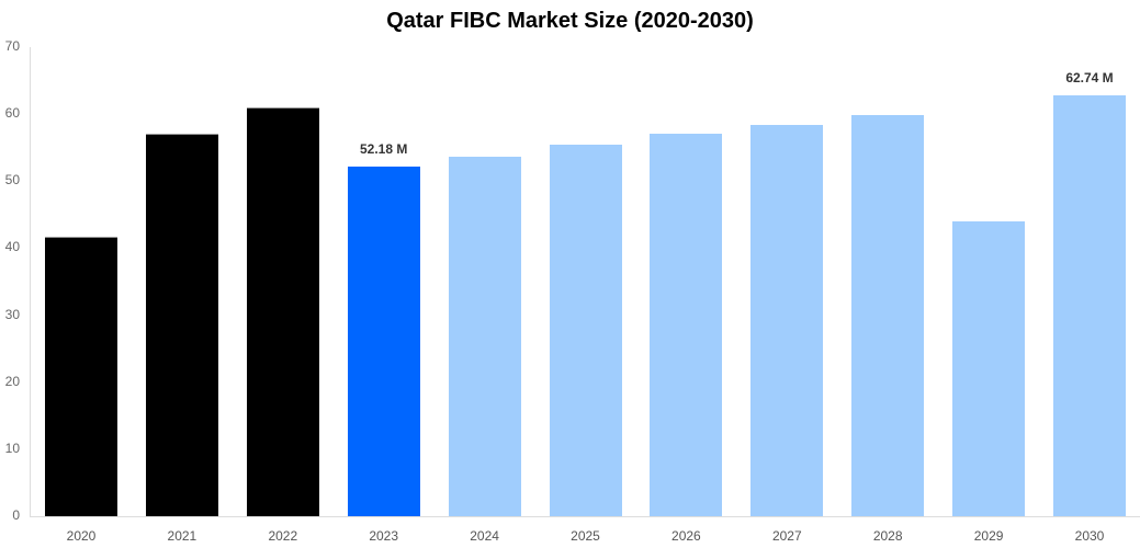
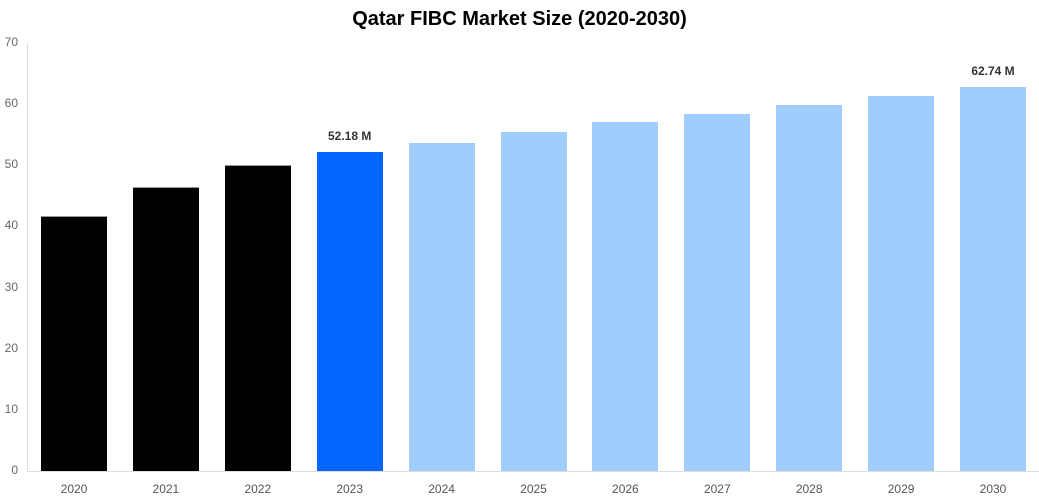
2021: 57 -> 46
2022: 61 -> 50
2029: 44 -> 61
